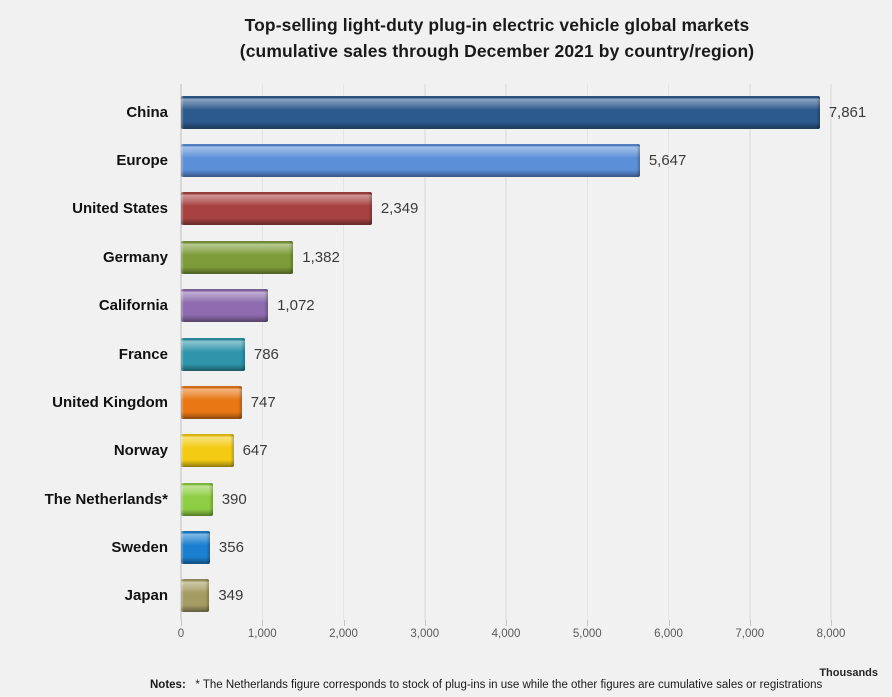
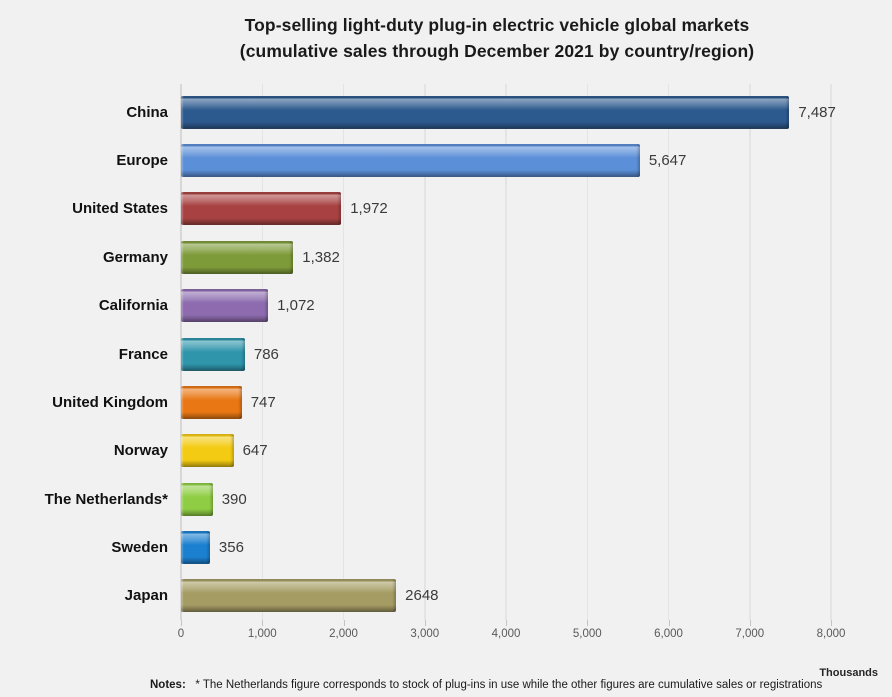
China: 7,861 -> 7,487
United States: 2,349 -> 1,972
Japan: 349 -> 2648
